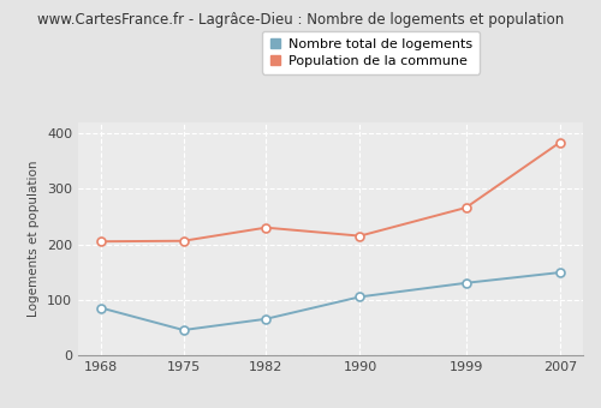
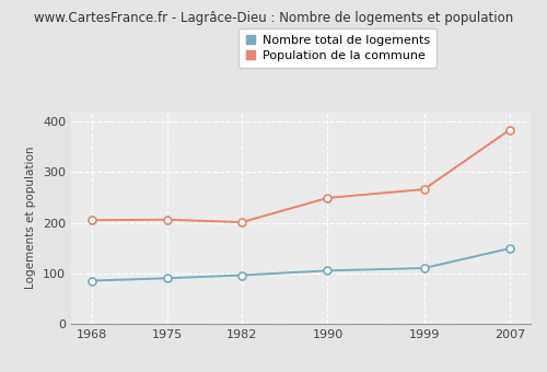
Nombre total de logements/1975: 45 -> 90
Nombre total de logements/1982: 65 -> 96
Population de la commune/1982: 230 -> 201
Population de la commune/1990: 215 -> 249
Nombre total de logements/1999: 130 -> 110
